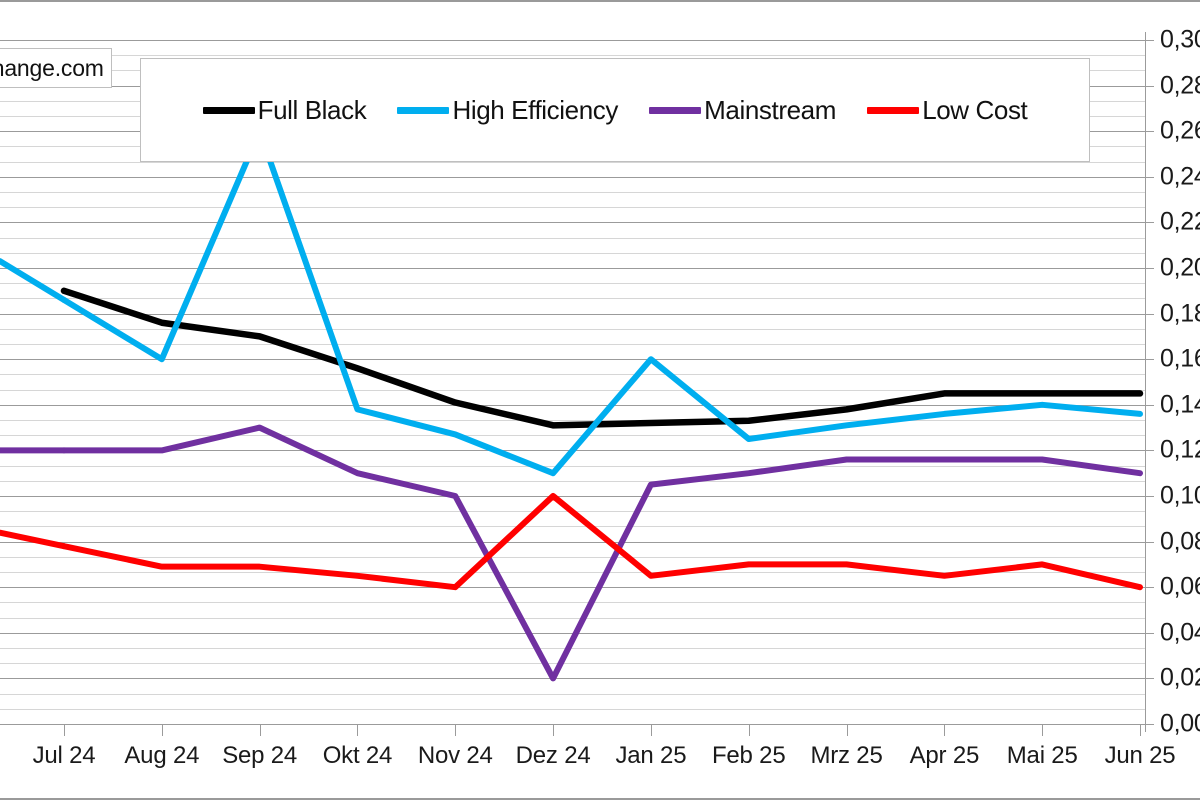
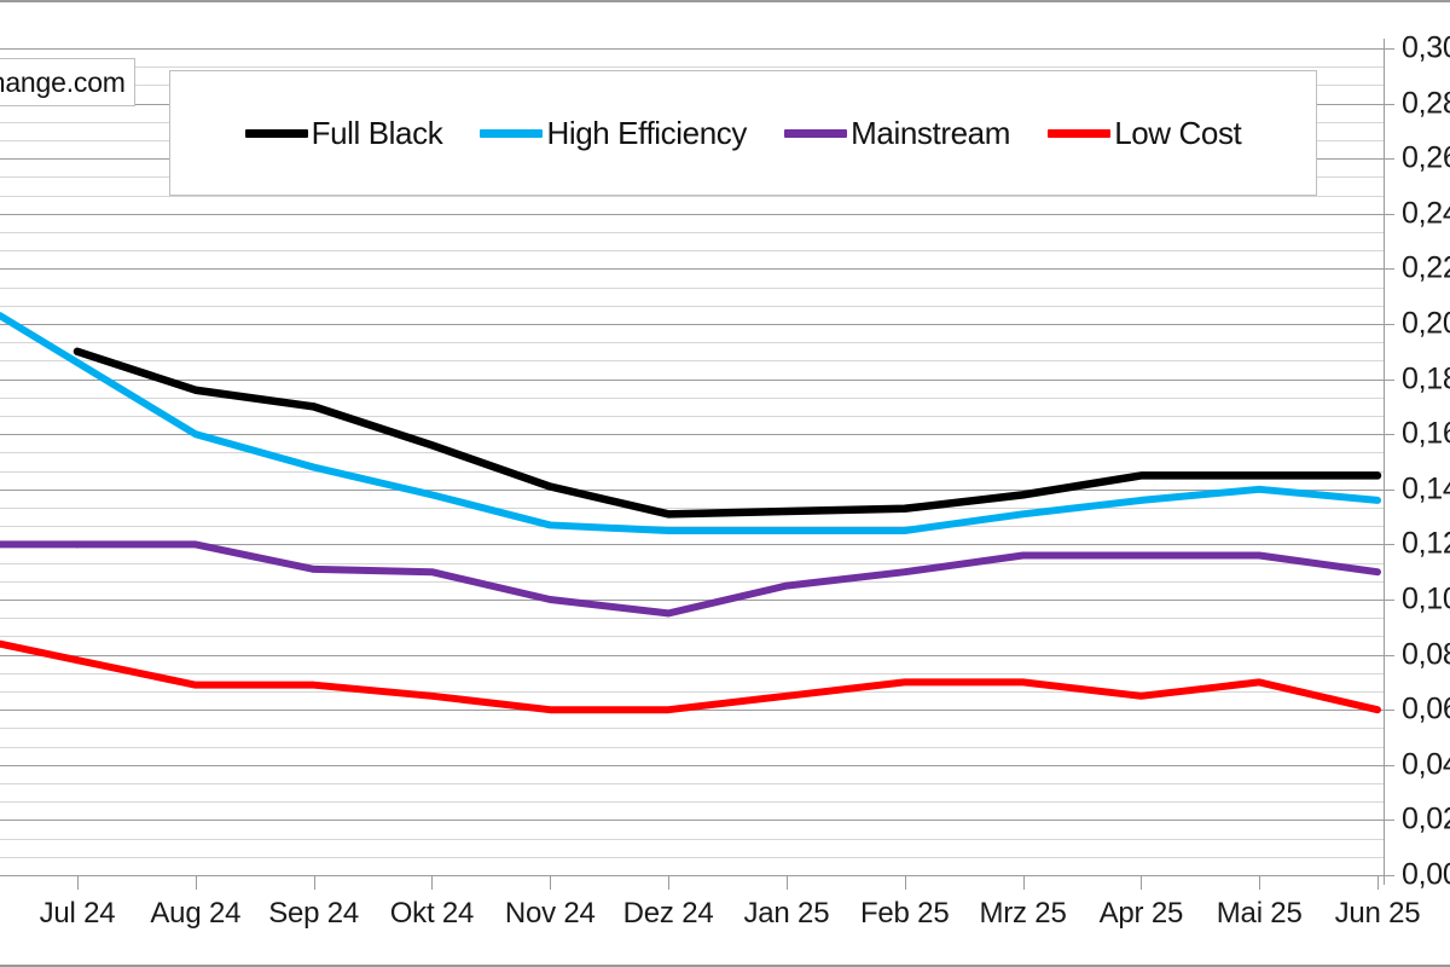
High Efficiency/Sep 24: 0,26 -> 0,15
Mainstream/Sep 24: 0,13 -> 0,11
High Efficiency/Dez 24: 0,11 -> 0,12
Mainstream/Dez 24: 0,02 -> 0,10
Low Cost/Dez 24: 0,10 -> 0,06
High Efficiency/Jan 25: 0,16 -> 0,12
